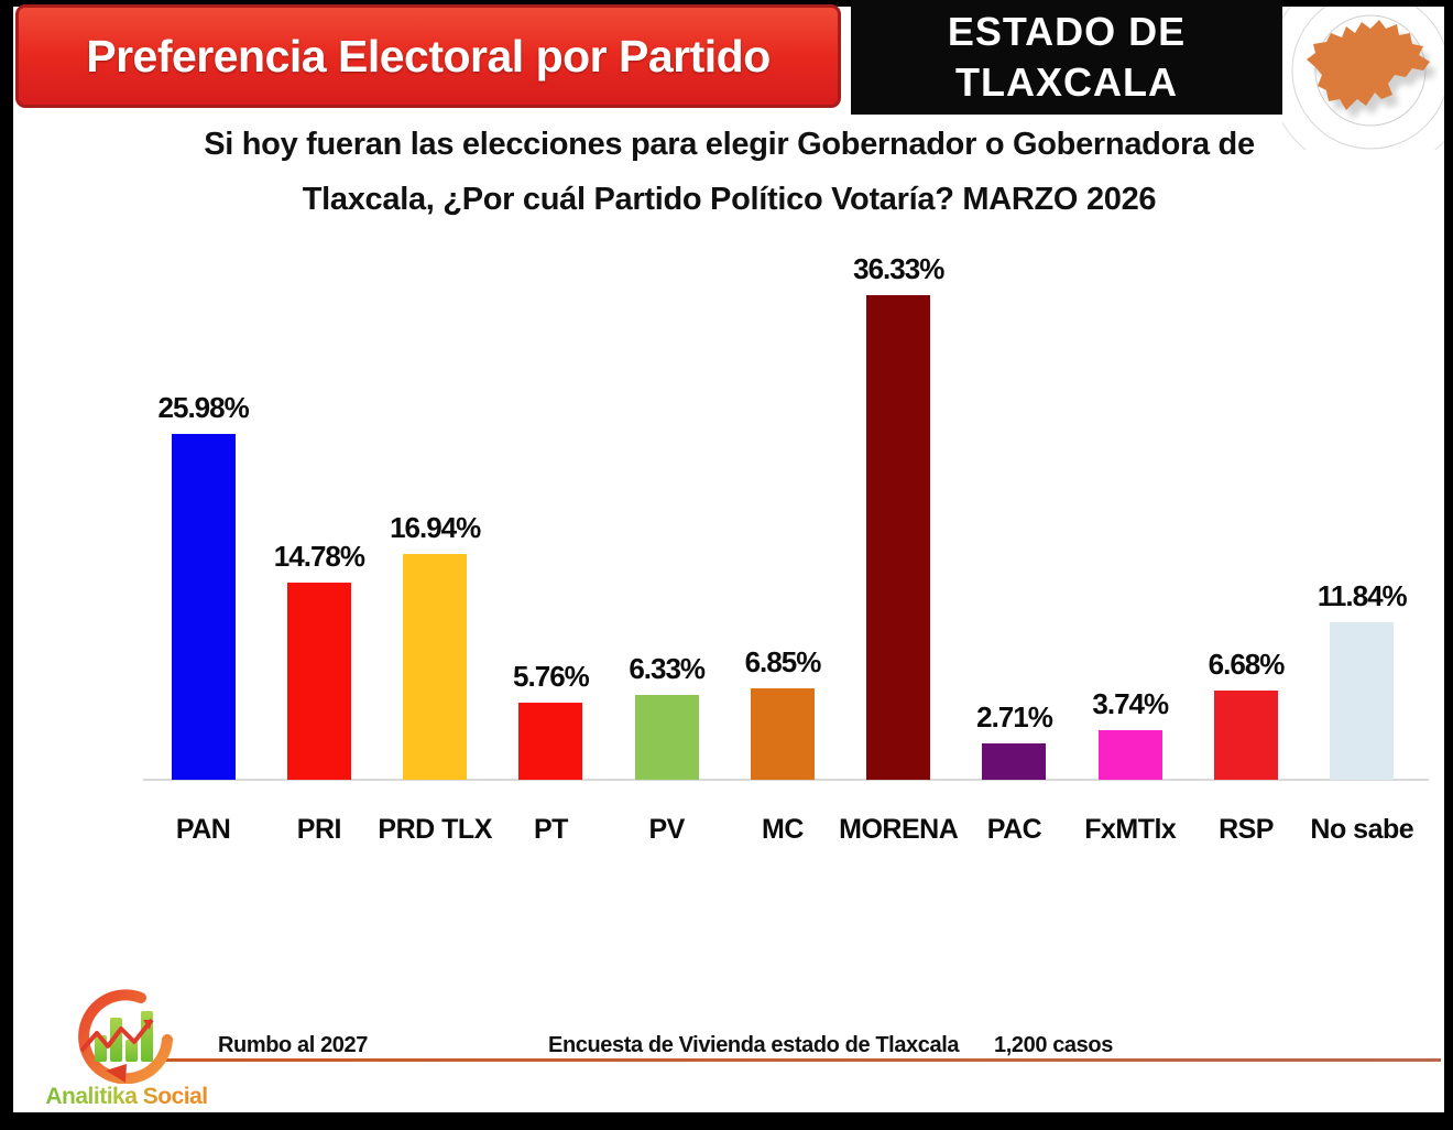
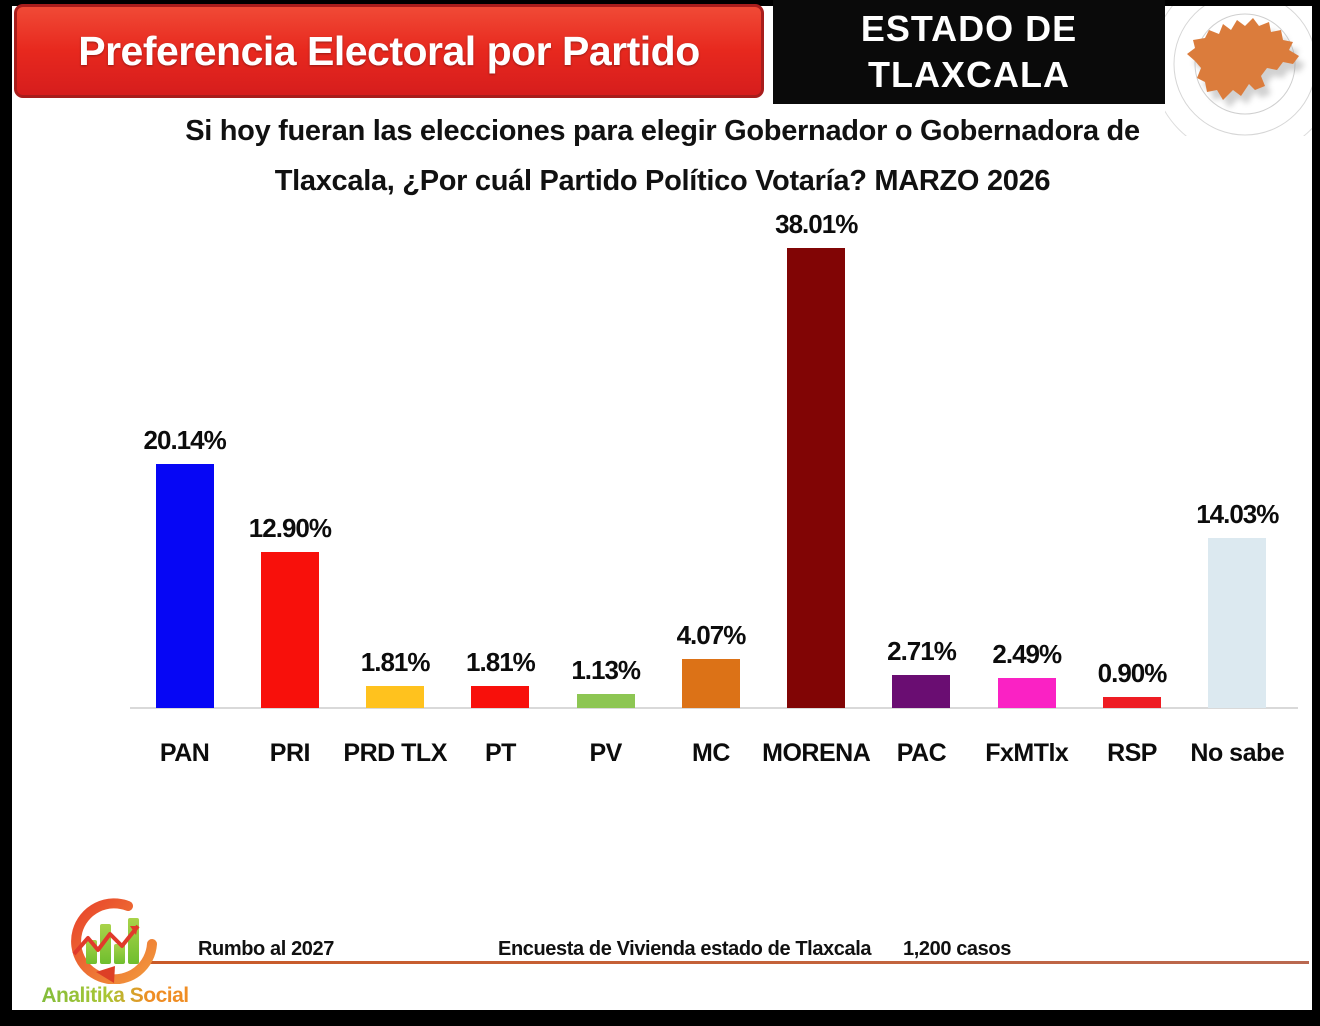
PAN: 25.98% -> 20.14%
PRI: 14.78% -> 12.90%
PRD TLX: 16.94% -> 1.81%
PT: 5.76% -> 1.81%
PV: 6.33% -> 1.13%
MC: 6.85% -> 4.07%
MORENA: 36.33% -> 38.01%
FxMTlx: 3.74% -> 2.49%
RSP: 6.68% -> 0.90%
No sabe: 11.84% -> 14.03%
